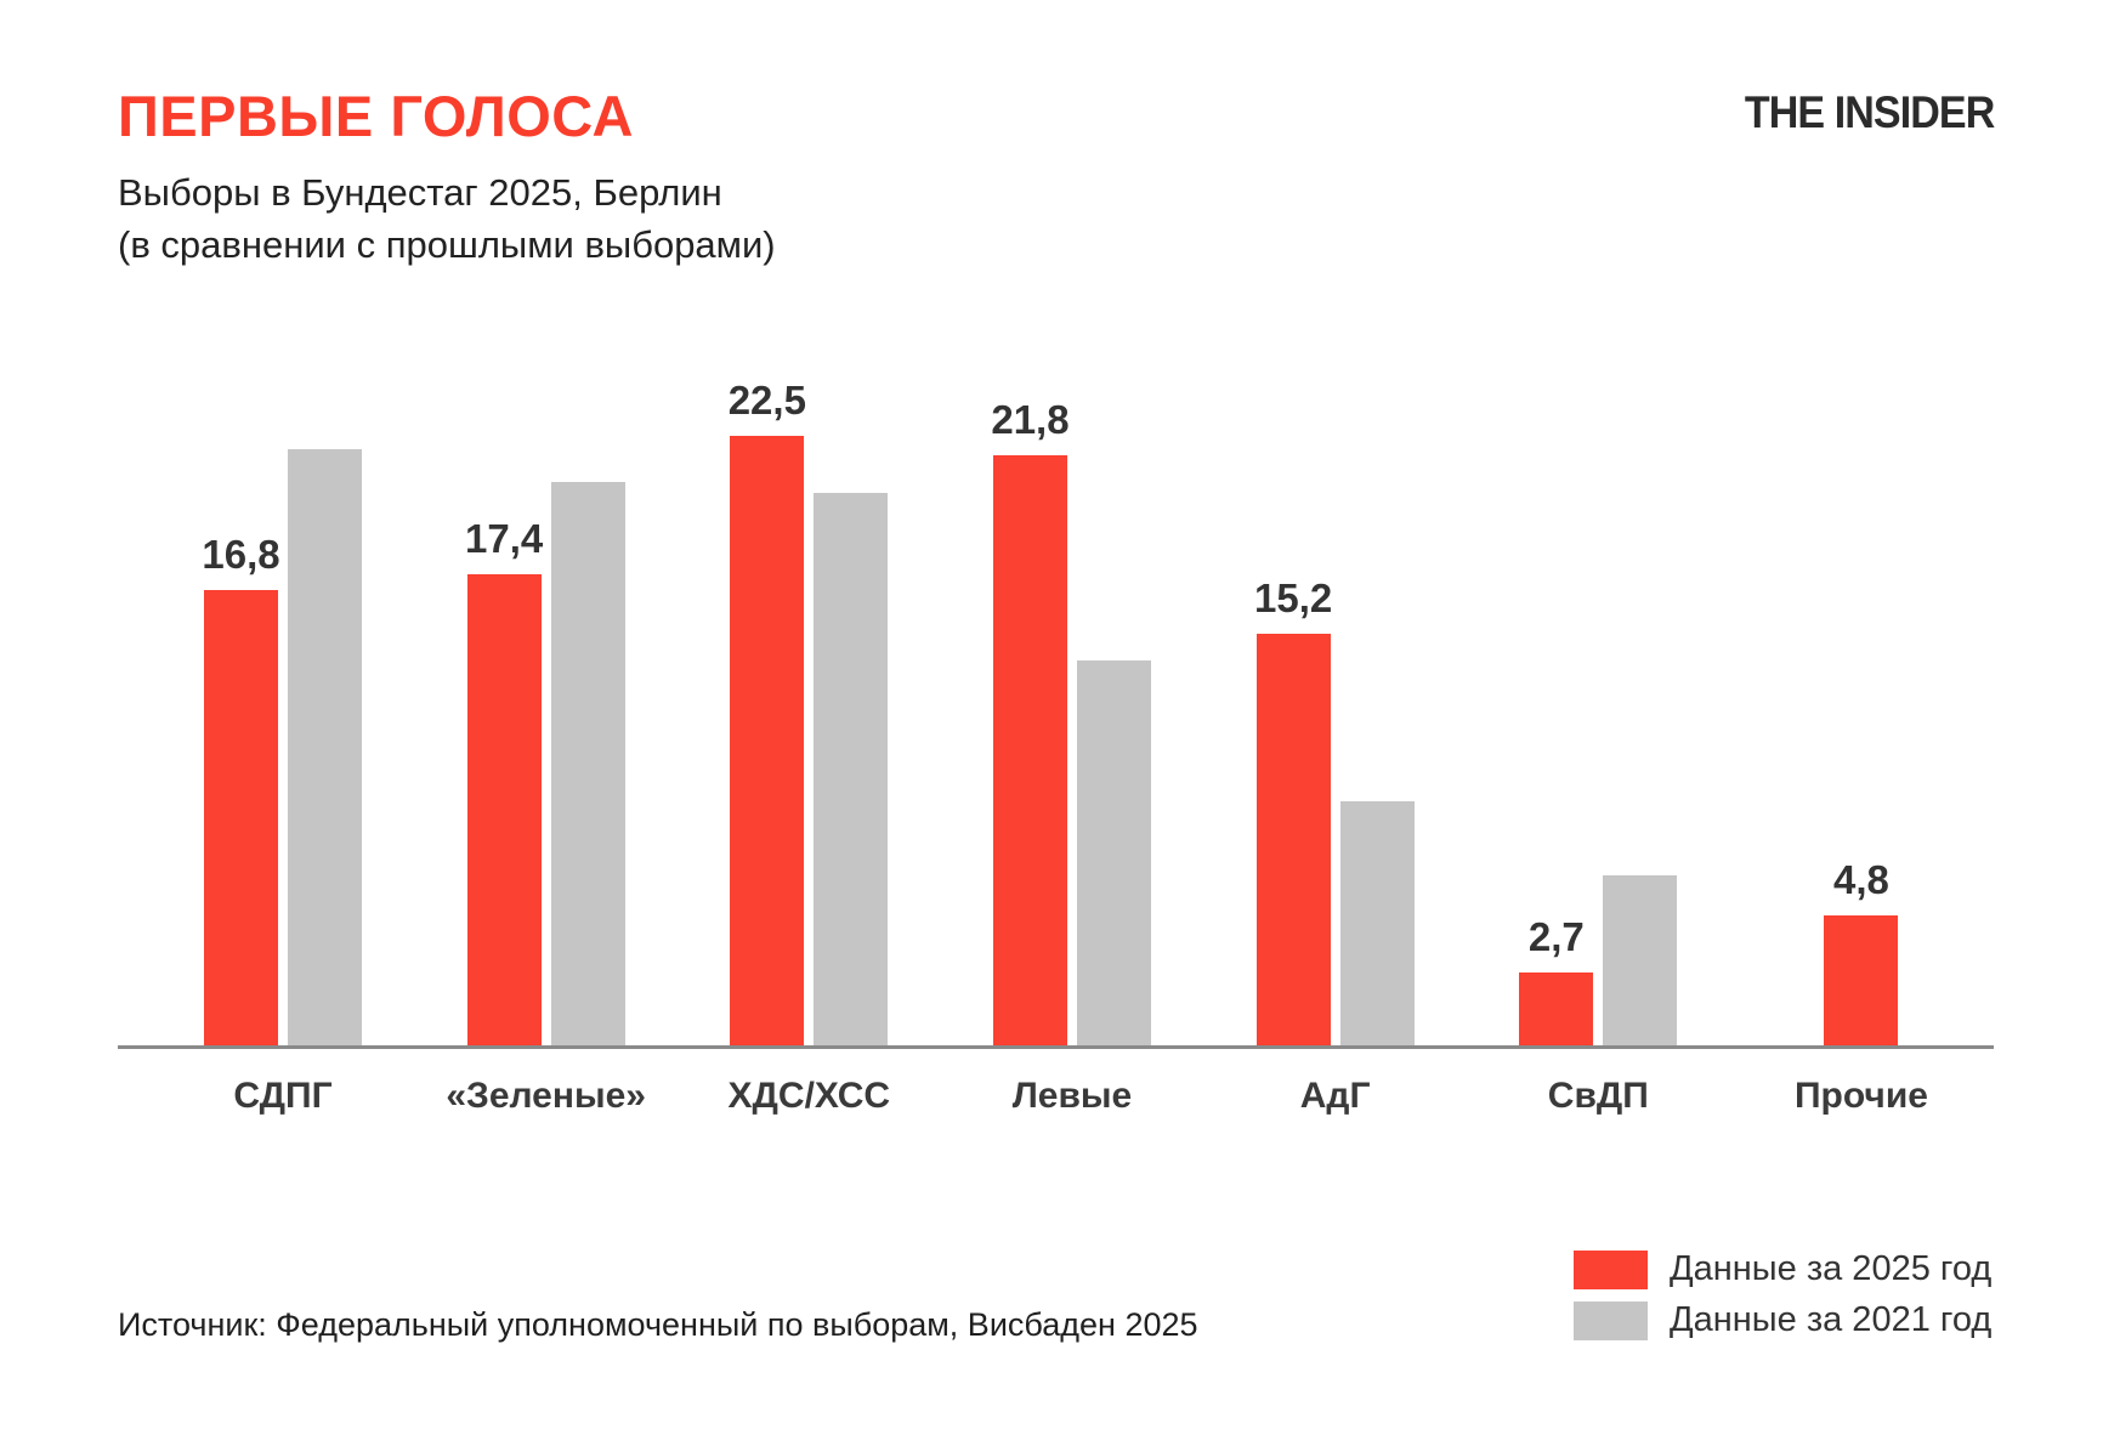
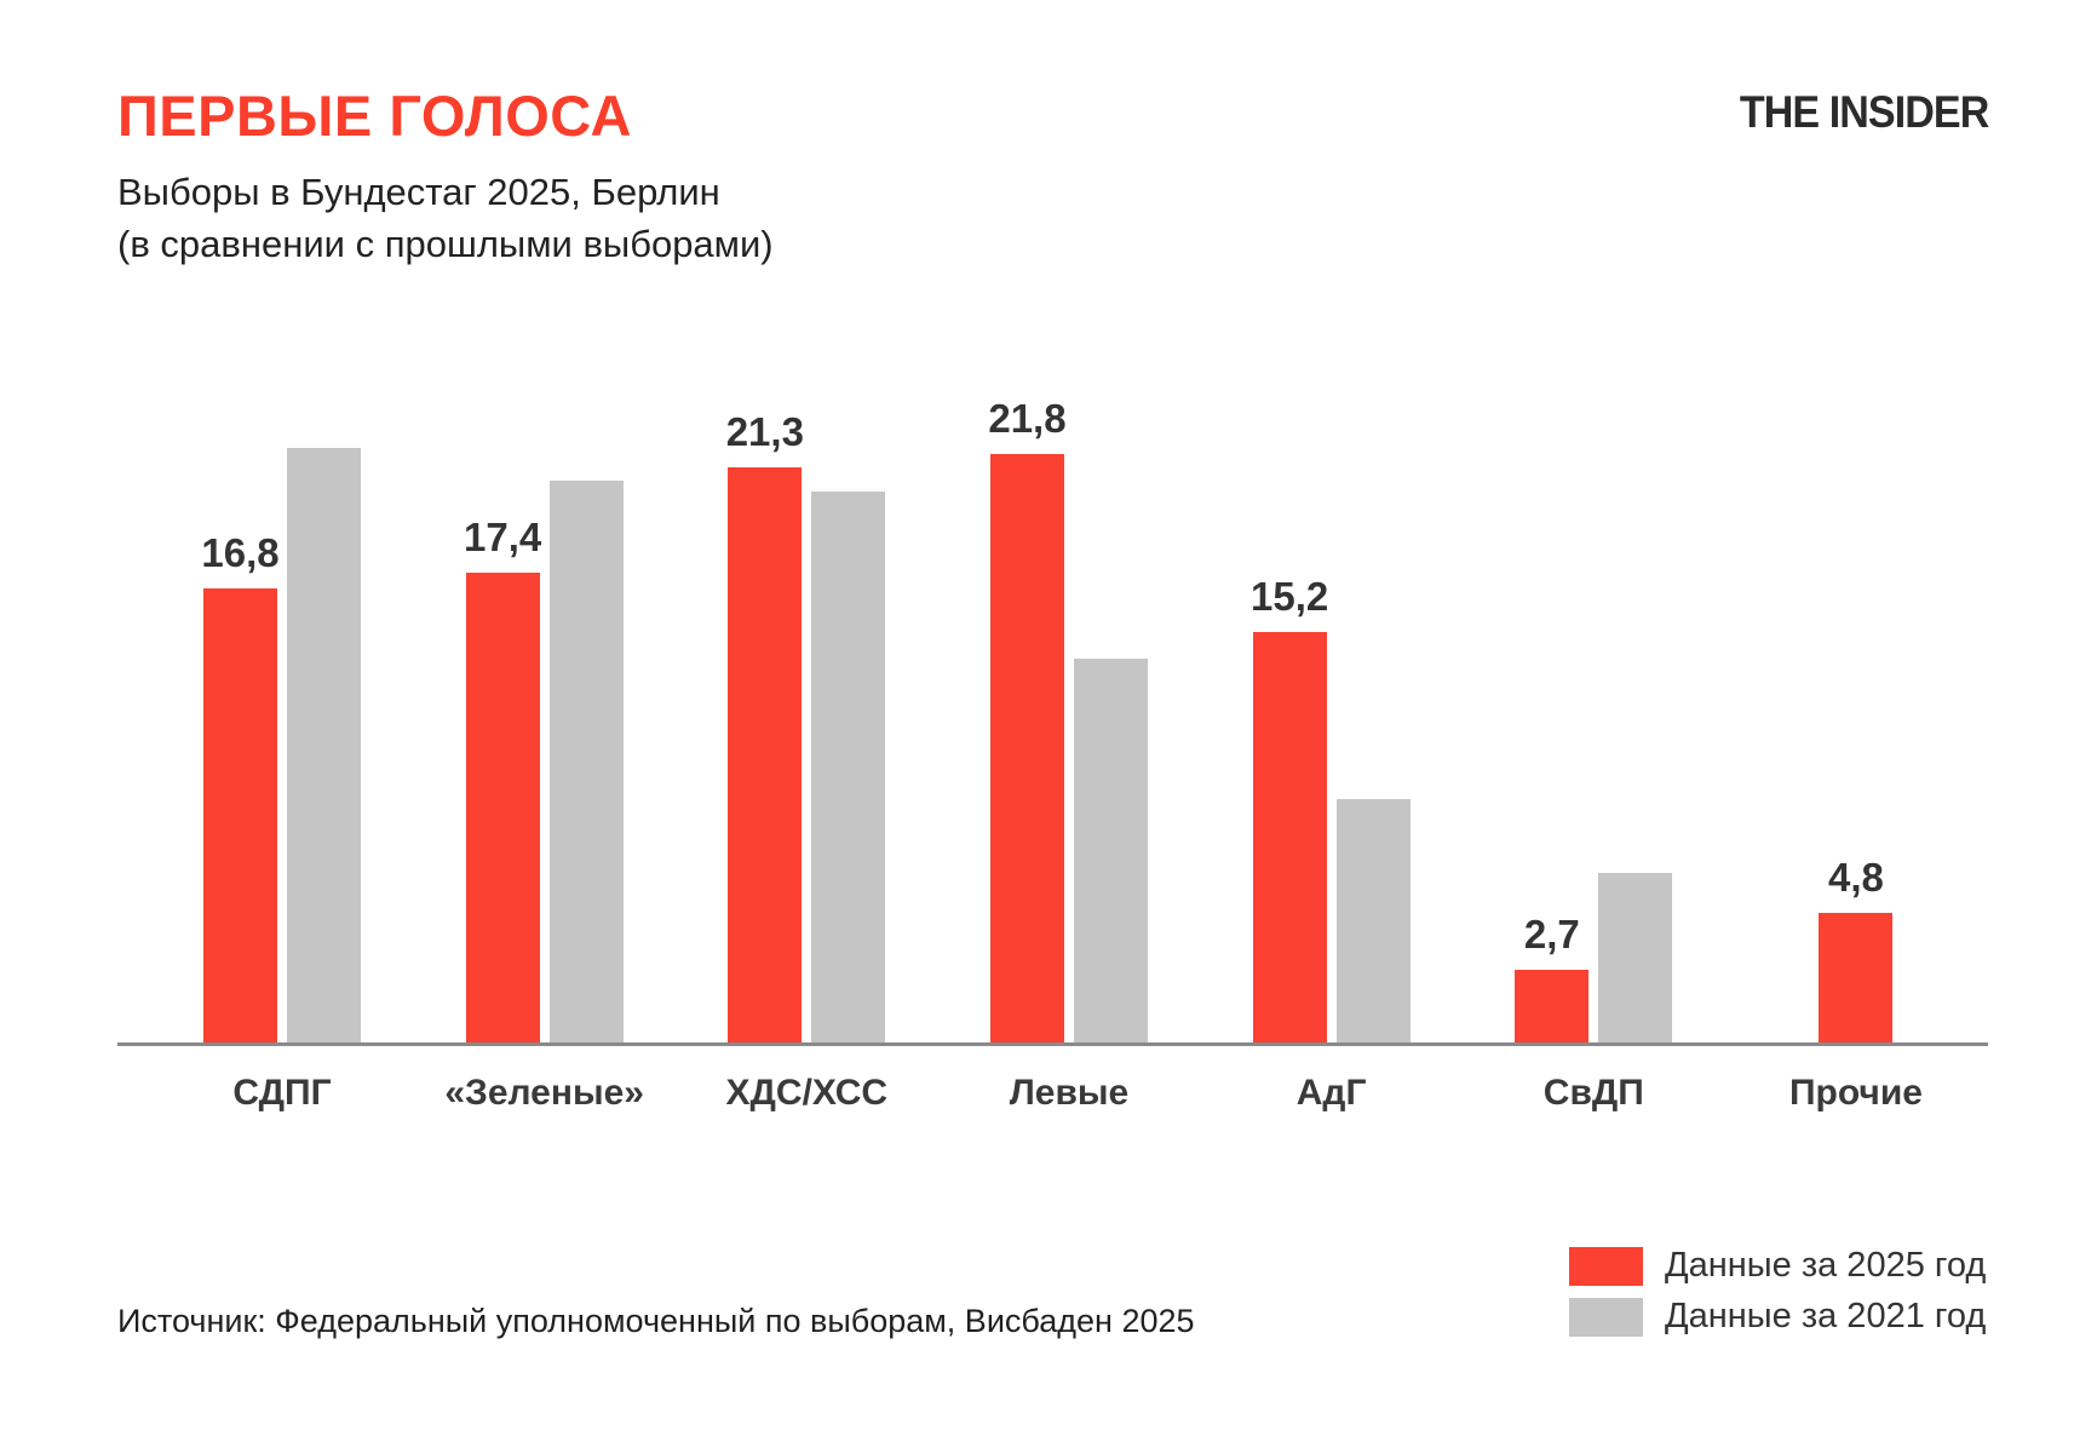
Данные за 2025 год/ХДС/ХСС: 22,5 -> 21,3
